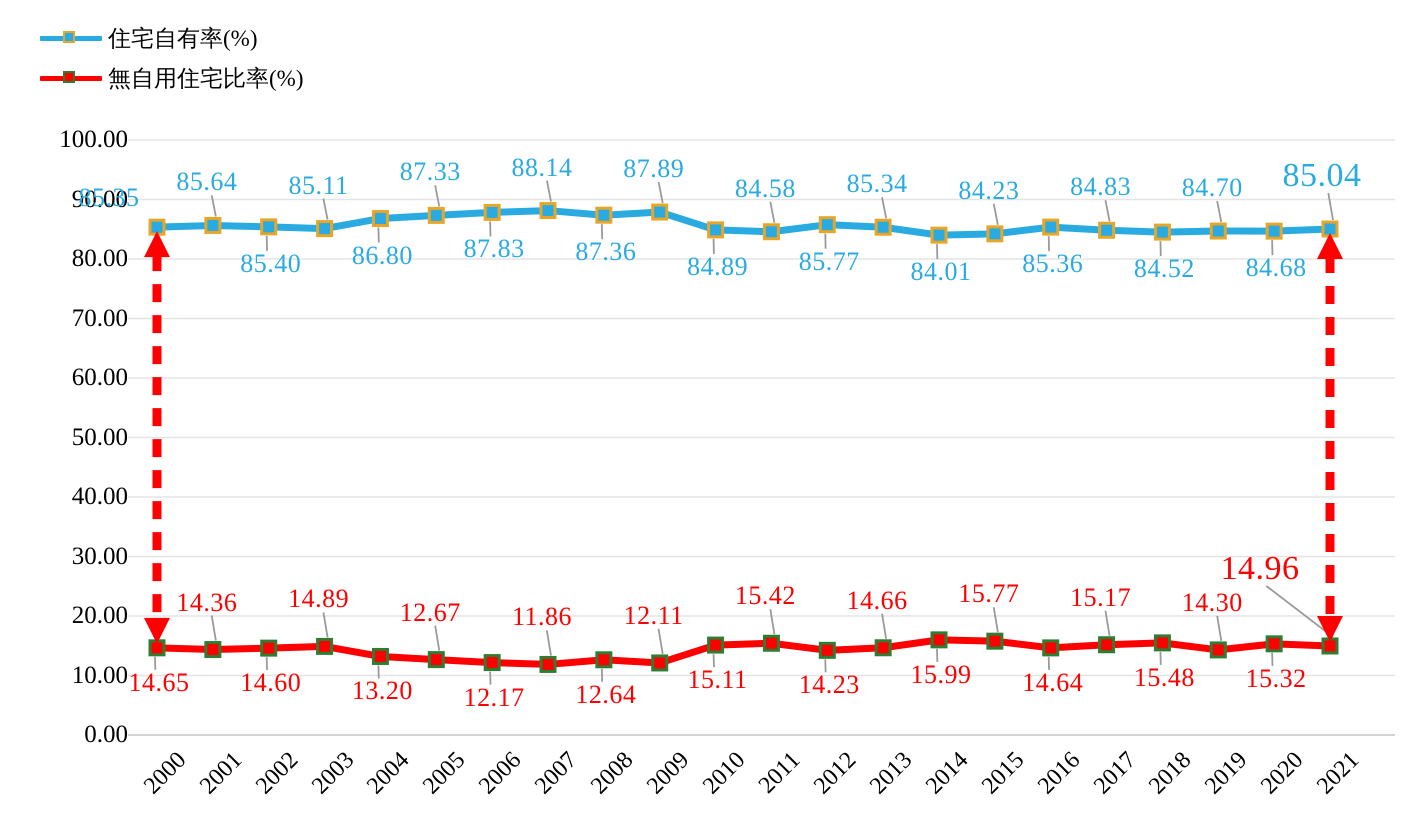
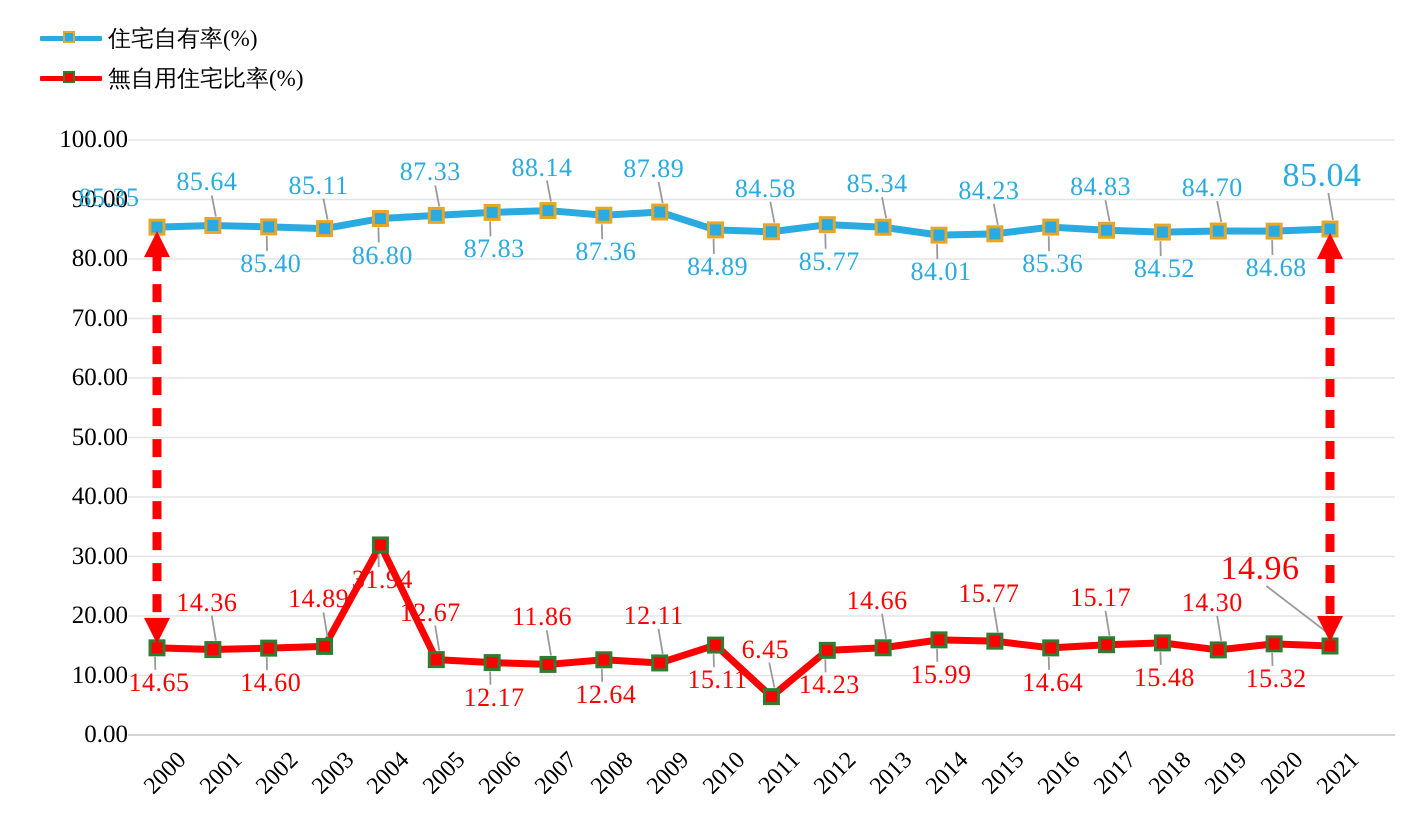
無自用住宅比率(%)/2004: 13.20 -> 31.94
無自用住宅比率(%)/2011: 15.42 -> 6.45
